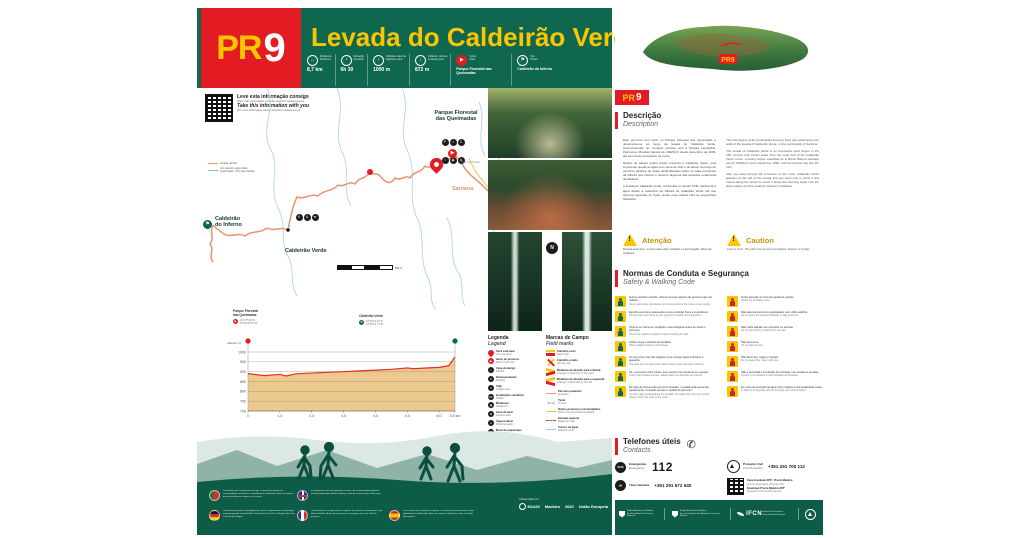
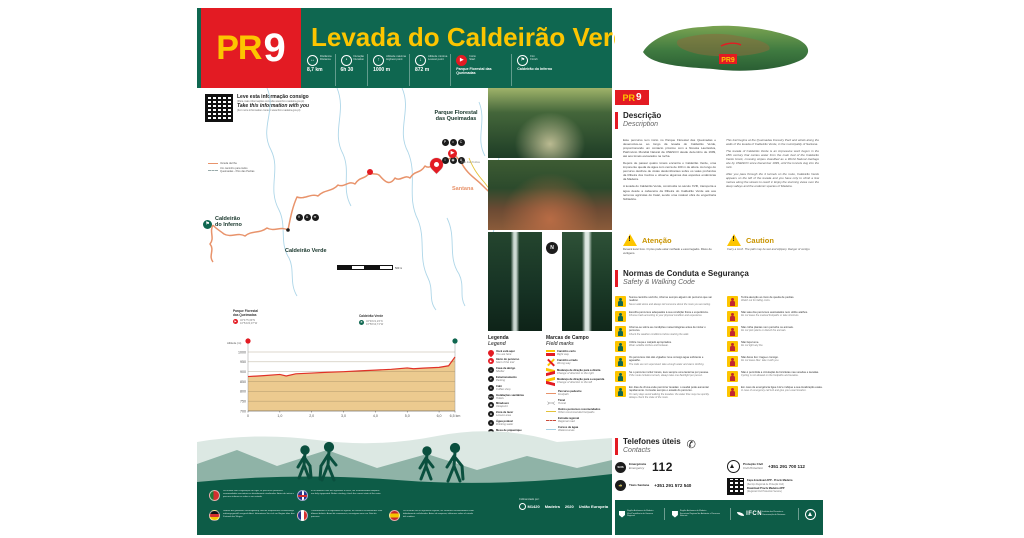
0: 890 -> 880
